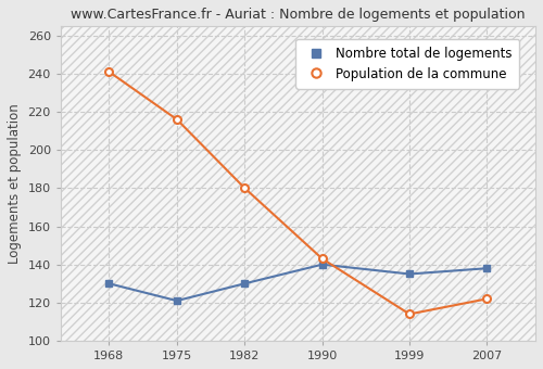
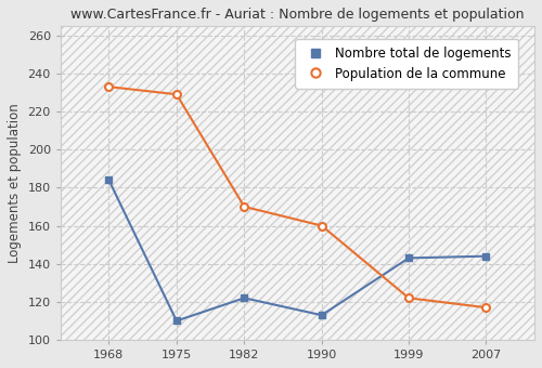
Nombre total de logements/1968: 130 -> 184
Population de la commune/1968: 241 -> 233
Nombre total de logements/1975: 121 -> 110
Population de la commune/1975: 216 -> 229
Nombre total de logements/1982: 130 -> 122
Population de la commune/1982: 180 -> 170
Nombre total de logements/1990: 140 -> 113
Population de la commune/1990: 143 -> 160
Nombre total de logements/1999: 135 -> 143
Population de la commune/1999: 114 -> 122
Nombre total de logements/2007: 138 -> 144
Population de la commune/2007: 122 -> 117
